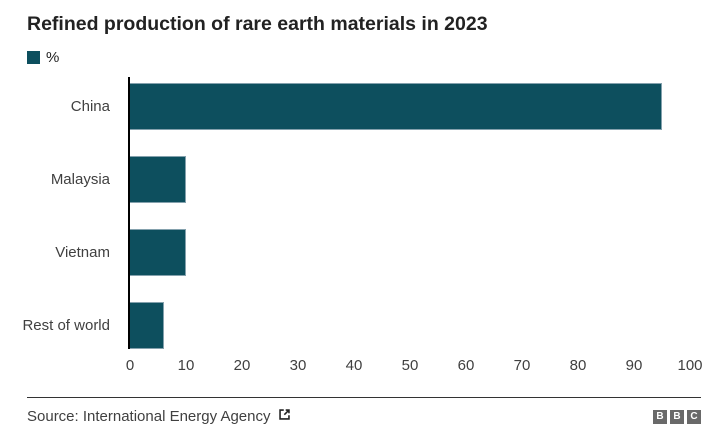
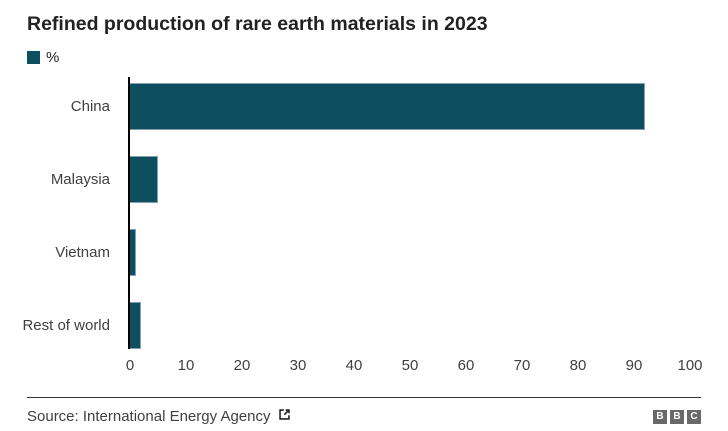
China: 95 -> 92
Malaysia: 10 -> 5
Vietnam: 10 -> 1
Rest of world: 6 -> 2
